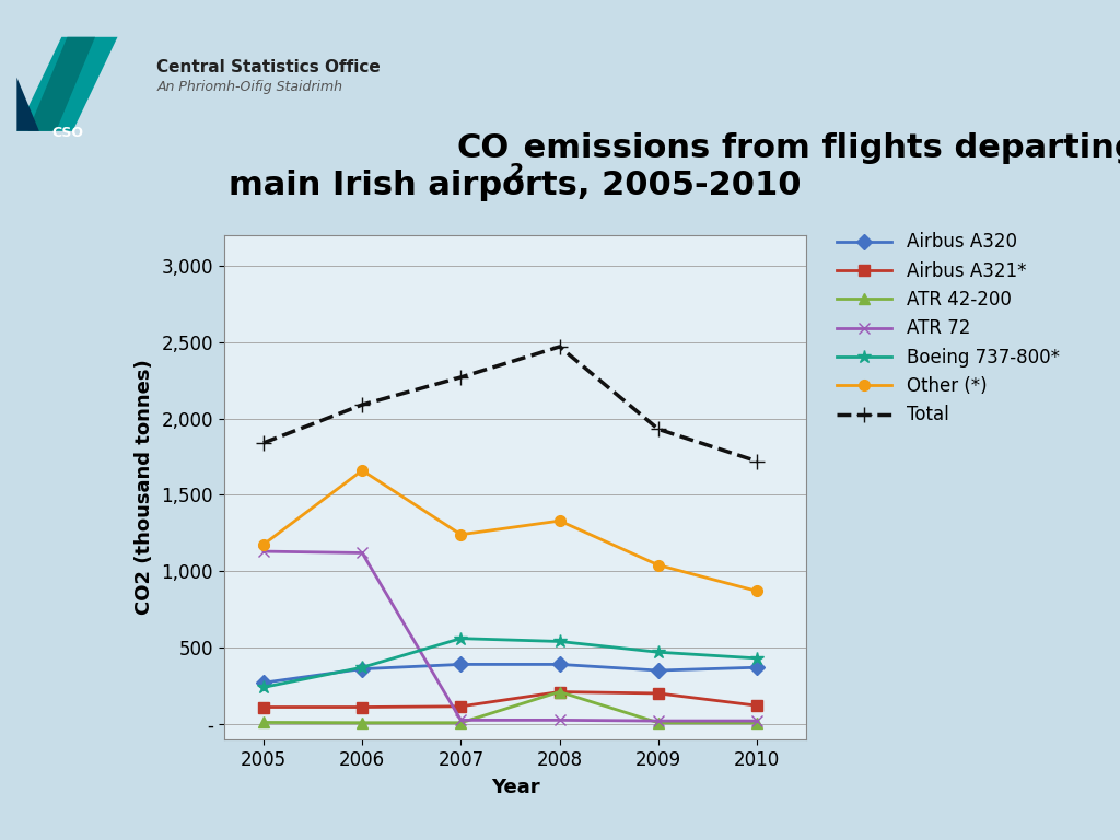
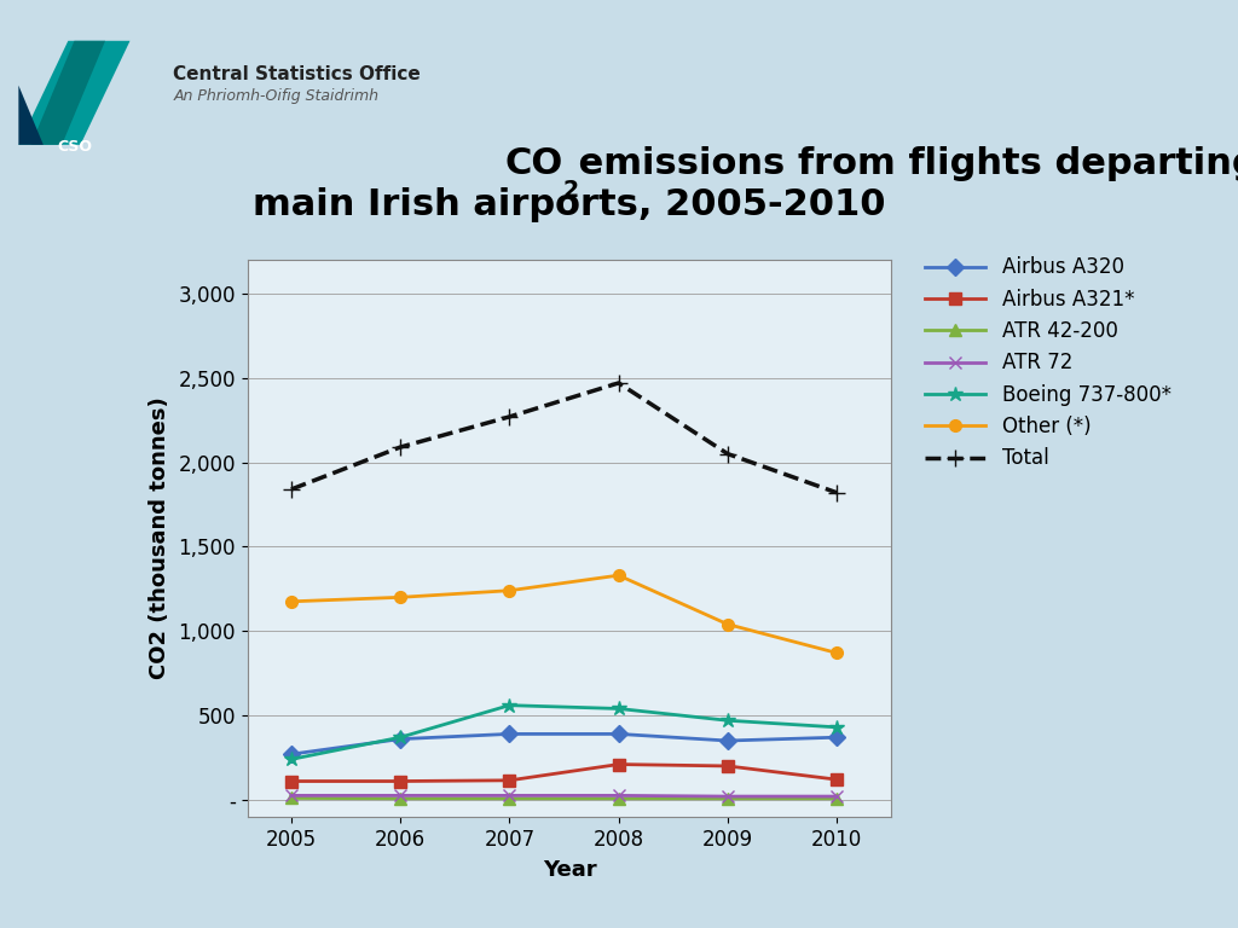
ATR 72/2005: 1,130 -> 20
ATR 72/2006: 1,120 -> 20
Other (*)/2006: 1,660 -> 1,200
ATR 42-200/2008: 210 -> 10
Total/2009: 1,930 -> 2,050
Total/2010: 1,720 -> 1,820
